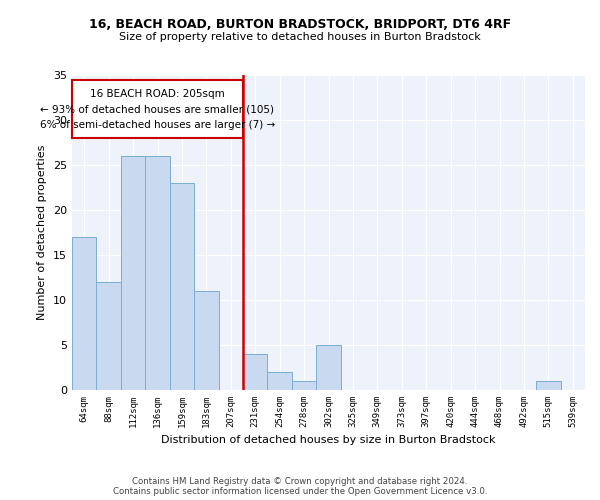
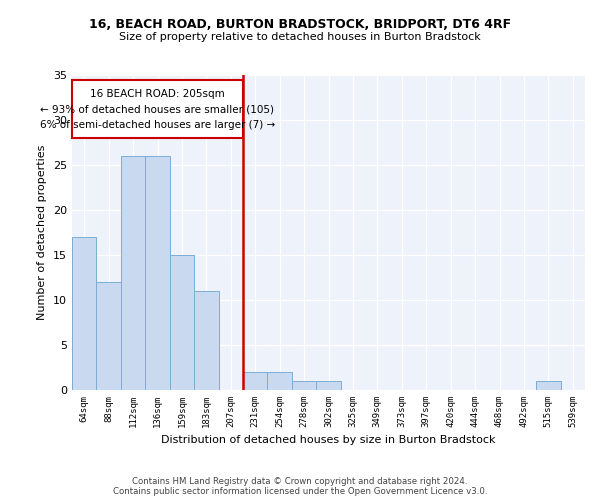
159sqm: 23 -> 15
231sqm: 4 -> 2
302sqm: 5 -> 1
